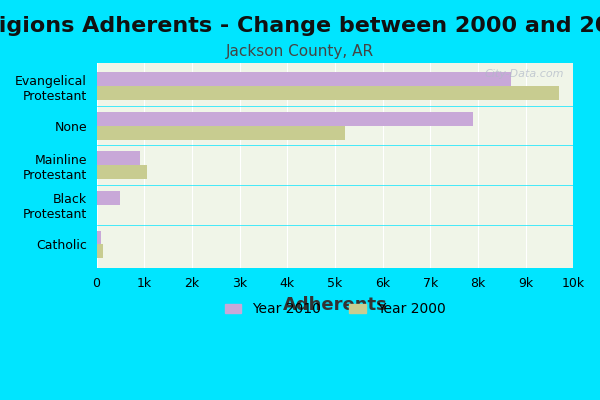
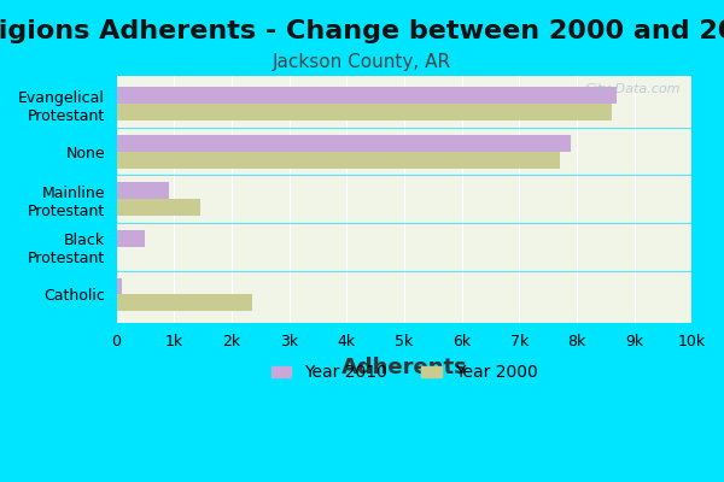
Year 2000/Evangelical Protestant: 9.70k -> 8.60k
Year 2000/None: 5.20k -> 7.70k
Year 2000/Mainline Protestant: 1.05k -> 1.45k
Year 2000/Catholic: 0.13k -> 2.35k
